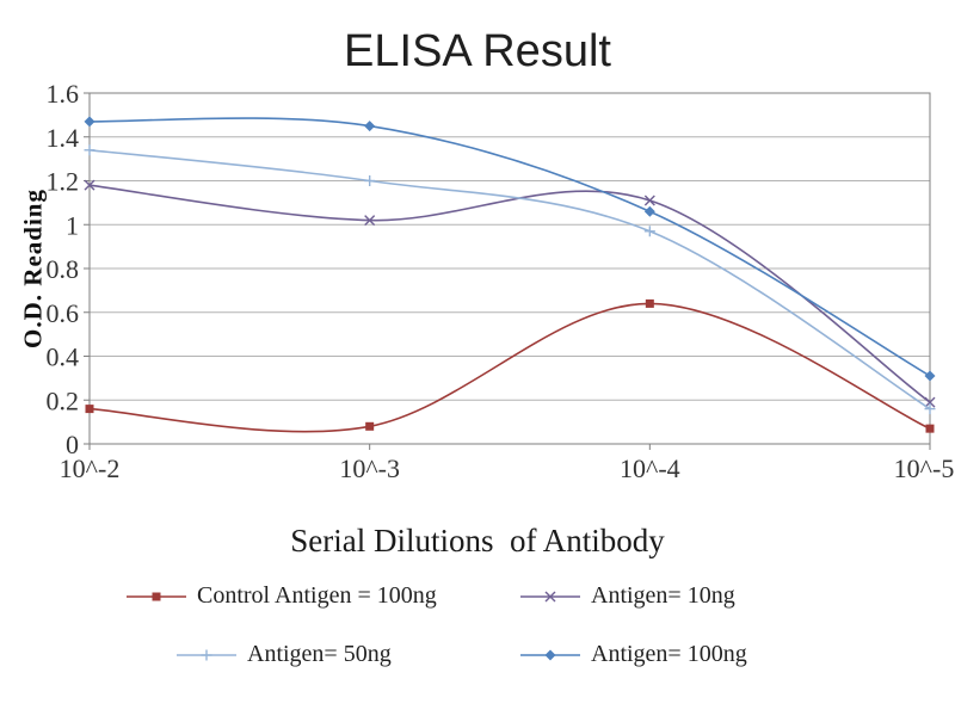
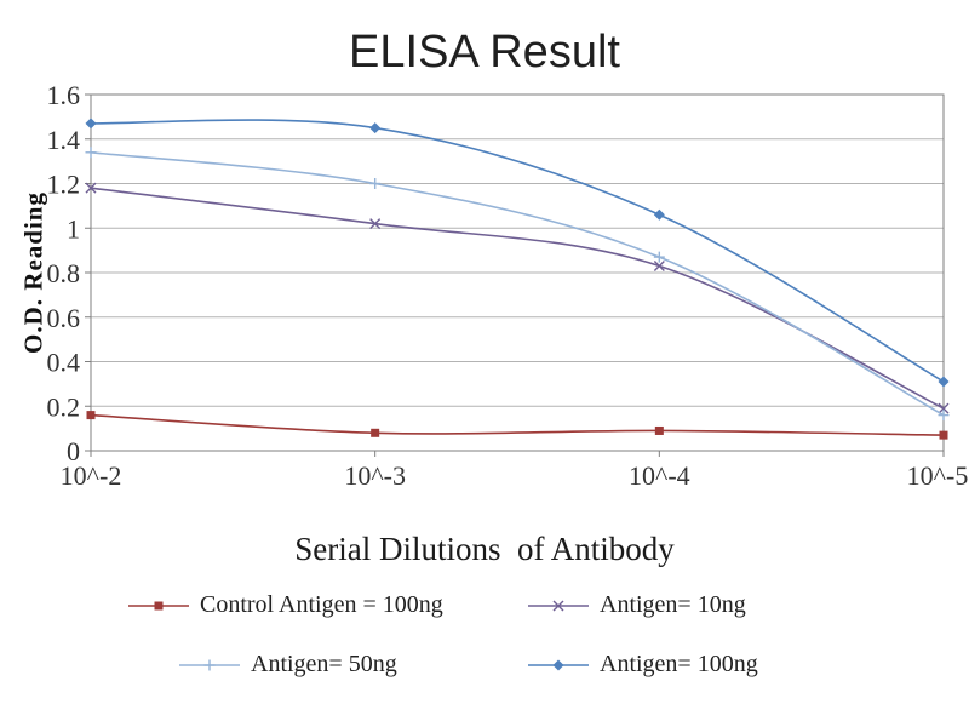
Control Antigen = 100ng/10^-4: 0.64 -> 0.09
Antigen= 10ng/10^-4: 1.11 -> 0.83
Antigen= 50ng/10^-4: 0.97 -> 0.87
